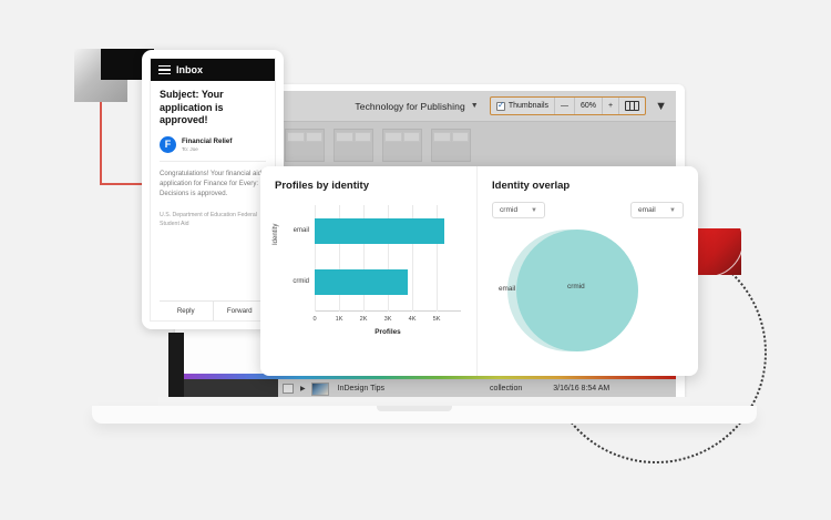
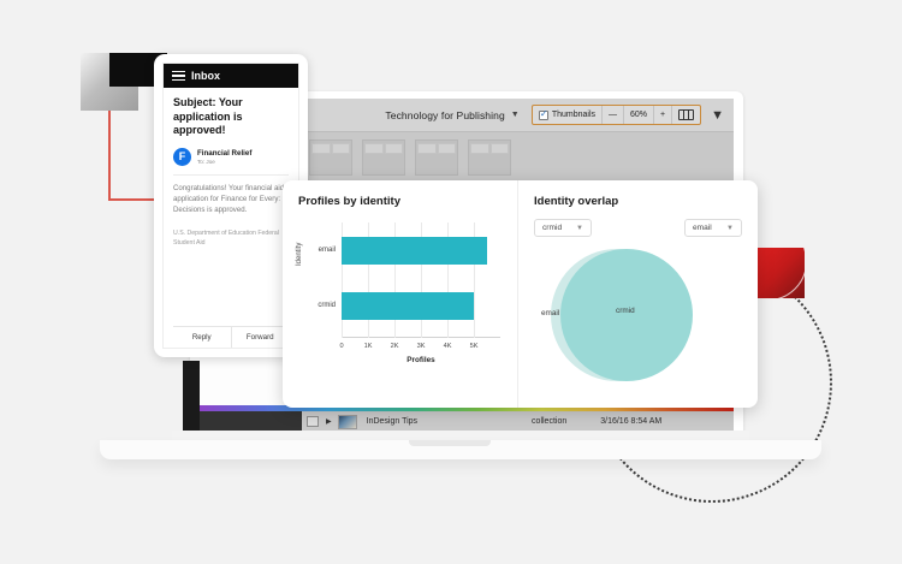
email: 5.3K -> 5.5K
crmid: 3.8K -> 5.0K
